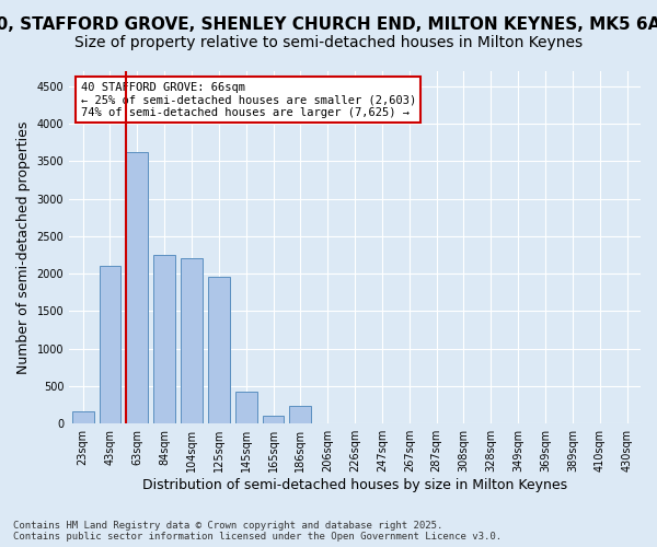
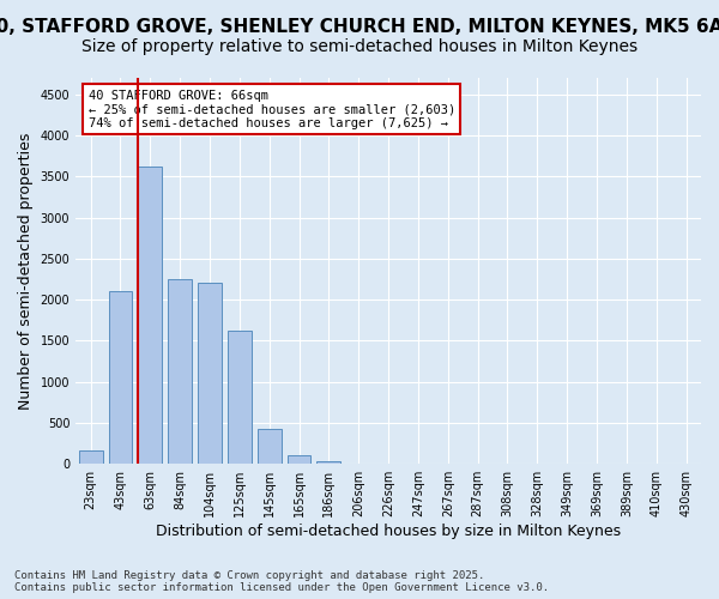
125sqm: 1960 -> 1620
186sqm: 240 -> 30
